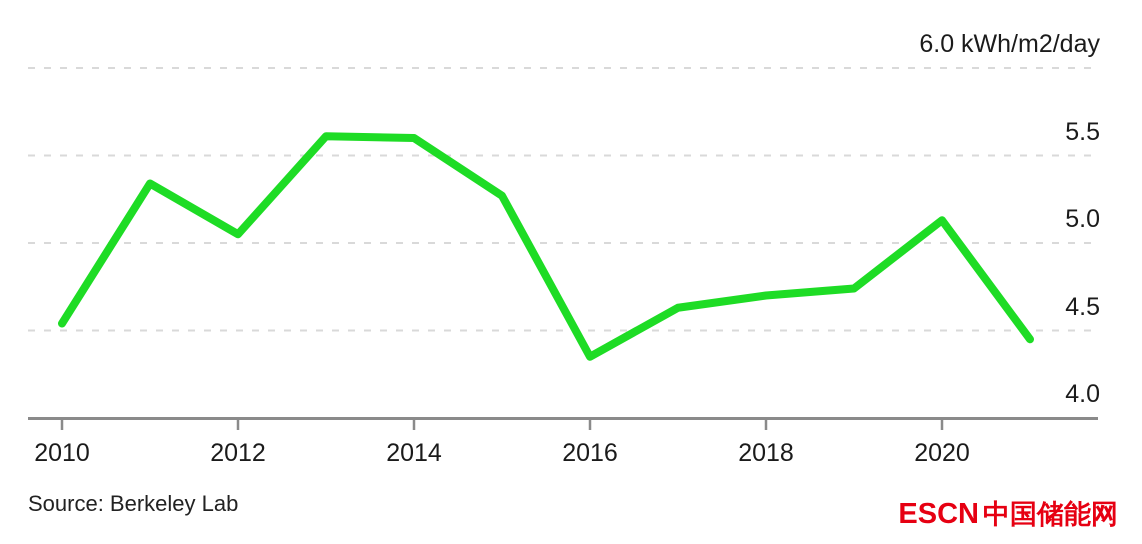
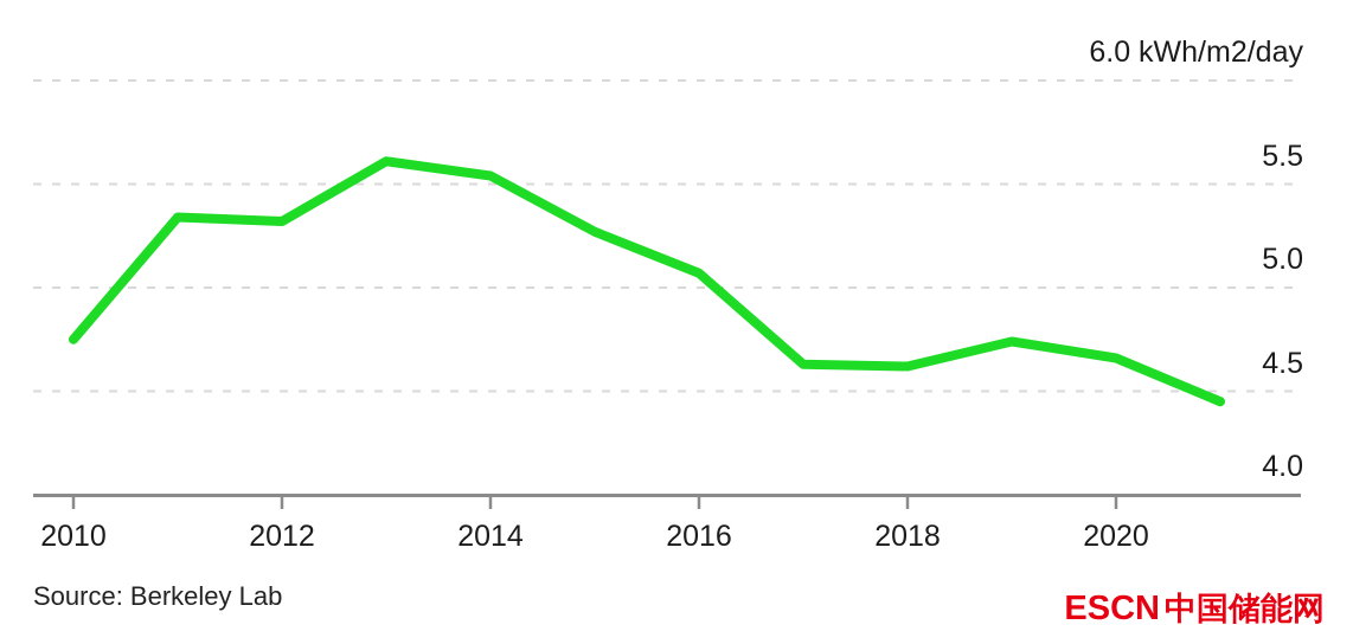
2010: 4.54 -> 4.75
2012: 5.05 -> 5.32
2014: 5.60 -> 5.54
2016: 4.35 -> 5.07
2018: 4.70 -> 4.62
2020: 5.13 -> 4.66
